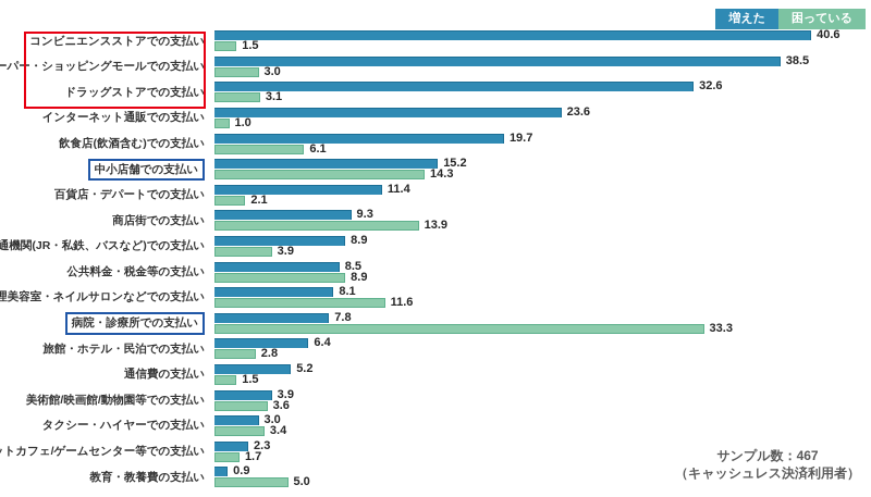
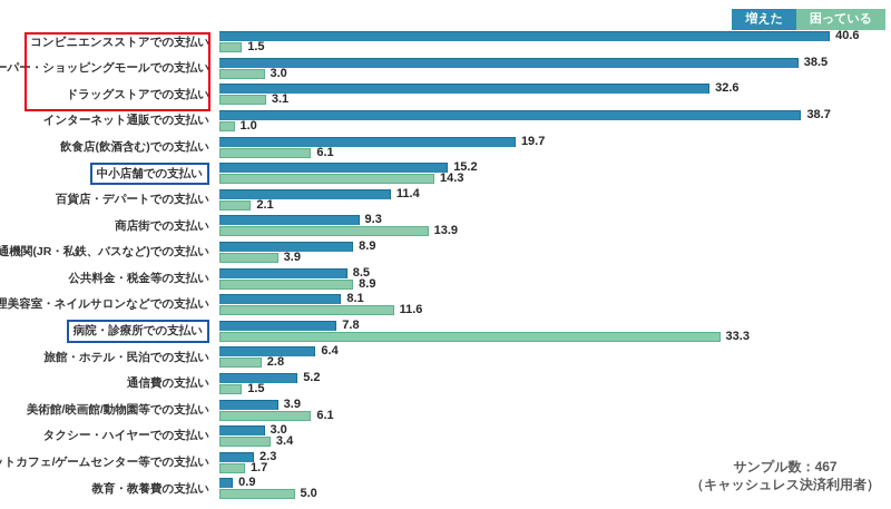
増えた/インターネット通販での支払い: 23.6 -> 38.7
困っている/美術館/映画館/動物園等での支払い: 3.6 -> 6.1
